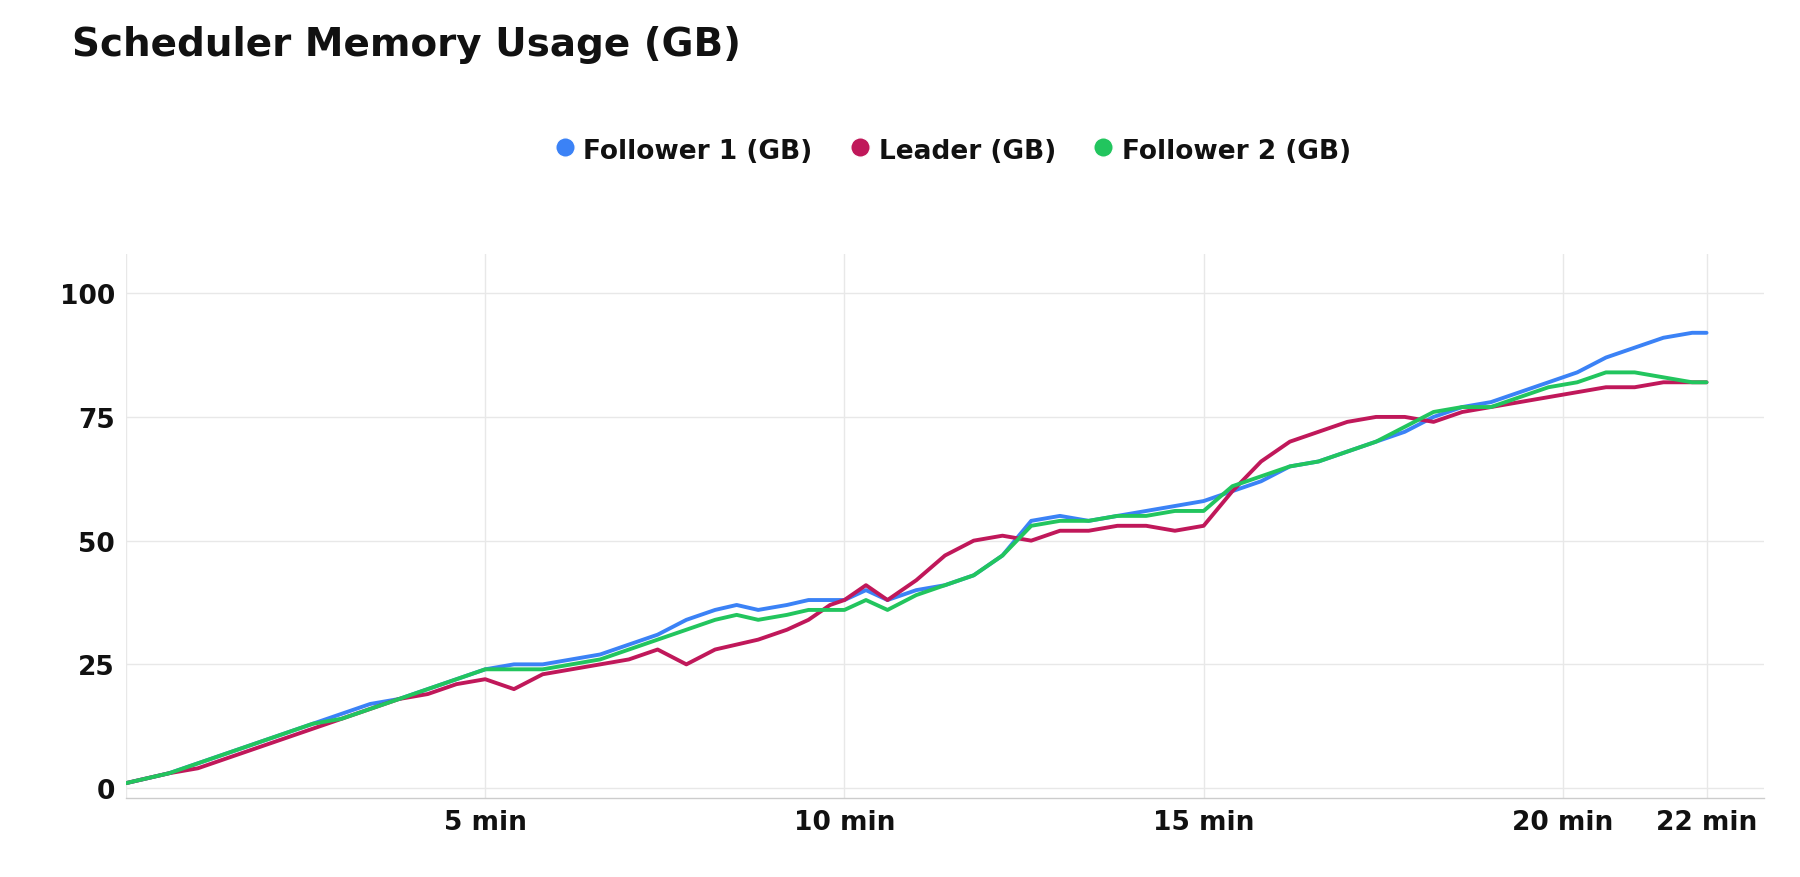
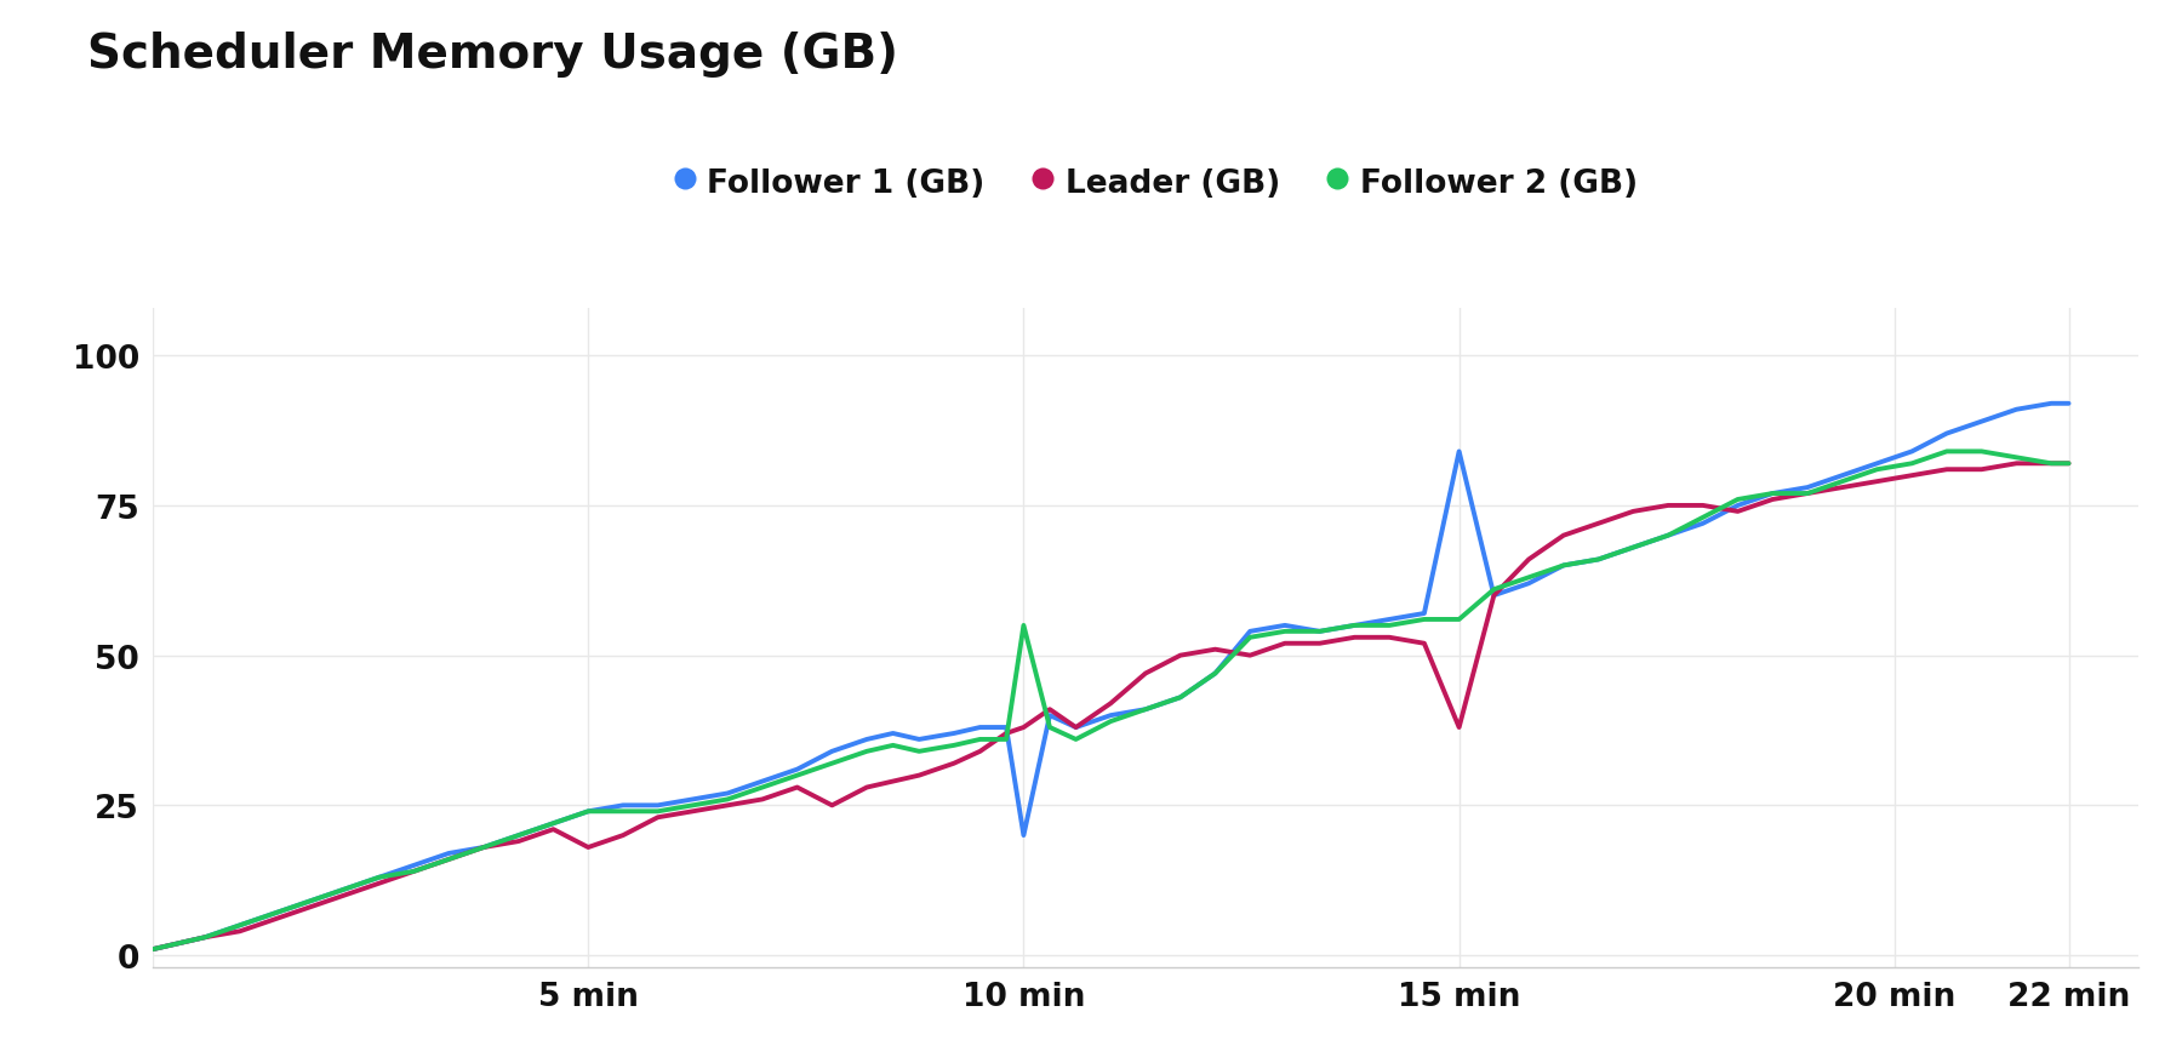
Leader (GB)/5 min: 22 -> 18
Follower 1 (GB)/10 min: 38 -> 20
Follower 2 (GB)/10 min: 36 -> 55
Follower 1 (GB)/15 min: 58 -> 84
Leader (GB)/15 min: 53 -> 38
